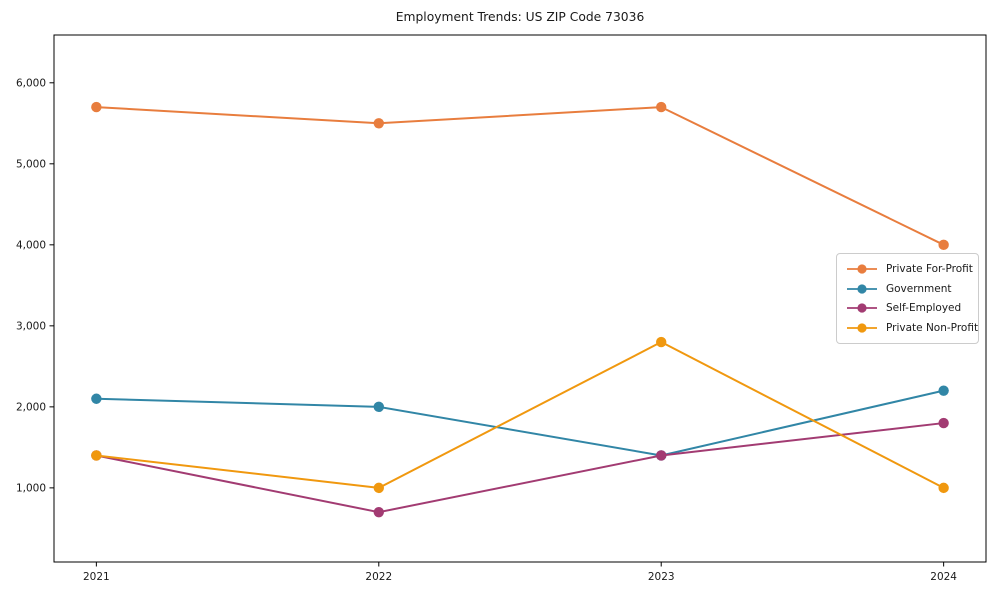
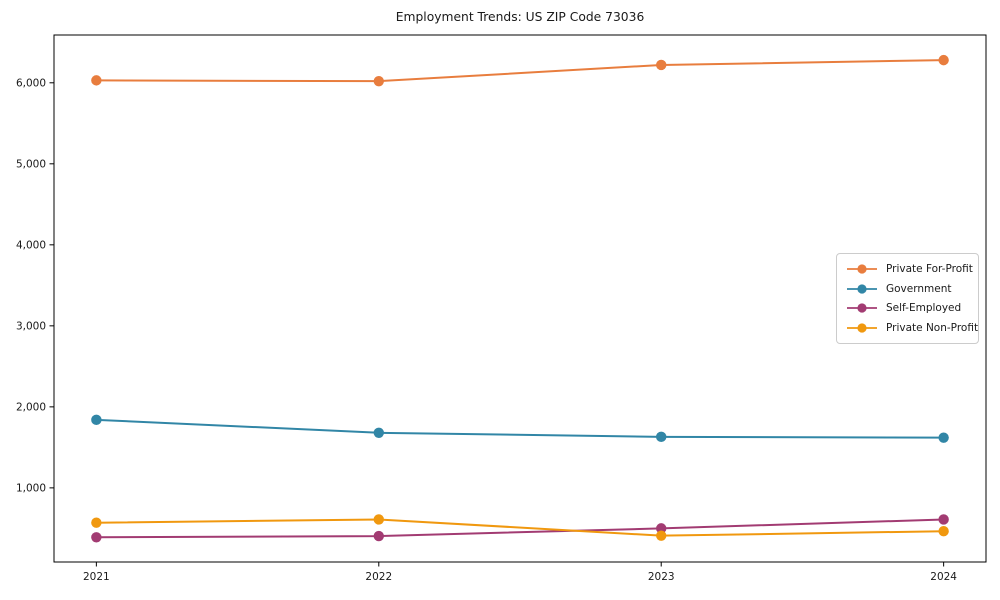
Private For-Profit/2021: 5700 -> 6000
Government/2021: 2100 -> 1800
Self-Employed/2021: 1400 -> 400
Private Non-Profit/2021: 1400 -> 600
Private For-Profit/2022: 5500 -> 6000
Government/2022: 2000 -> 1700
Self-Employed/2022: 700 -> 400
Private Non-Profit/2022: 1000 -> 600
Private For-Profit/2023: 5700 -> 6200
Government/2023: 1400 -> 1600
Self-Employed/2023: 1400 -> 500
Private Non-Profit/2023: 2800 -> 400
Private For-Profit/2024: 4000 -> 6300
Government/2024: 2200 -> 1600
Self-Employed/2024: 1800 -> 600
Private Non-Profit/2024: 1000 -> 500
